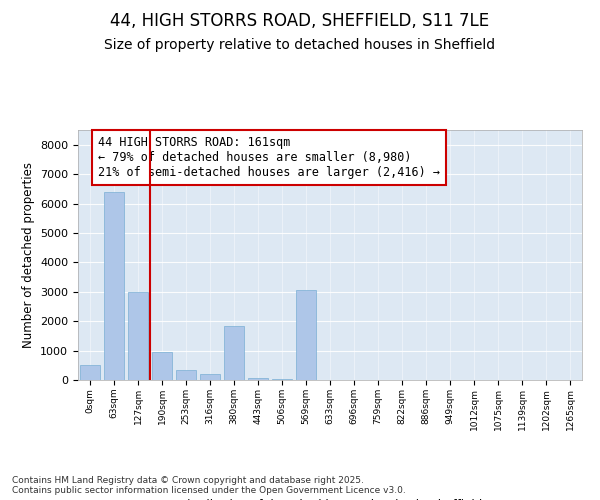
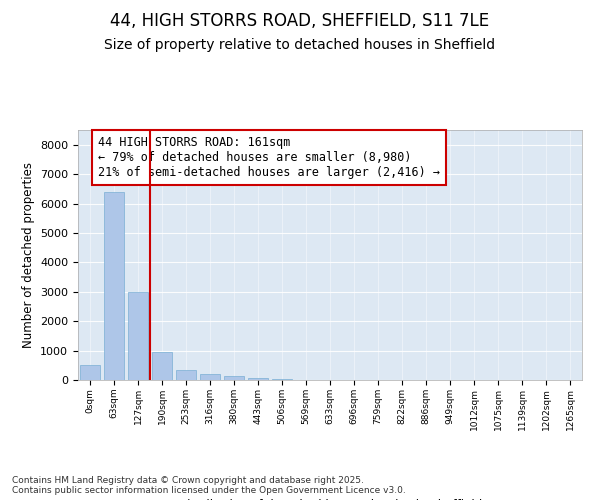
380sqm: 1850 -> 120
569sqm: 3050 -> 20
